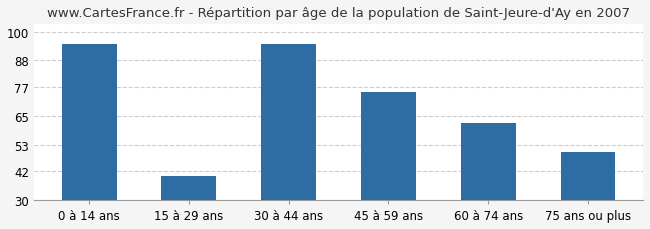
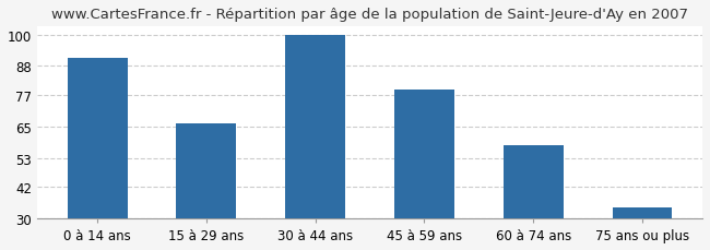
0 à 14 ans: 95 -> 91
15 à 29 ans: 40 -> 66
30 à 44 ans: 95 -> 100
45 à 59 ans: 75 -> 79
60 à 74 ans: 62 -> 58
75 ans ou plus: 50 -> 34
